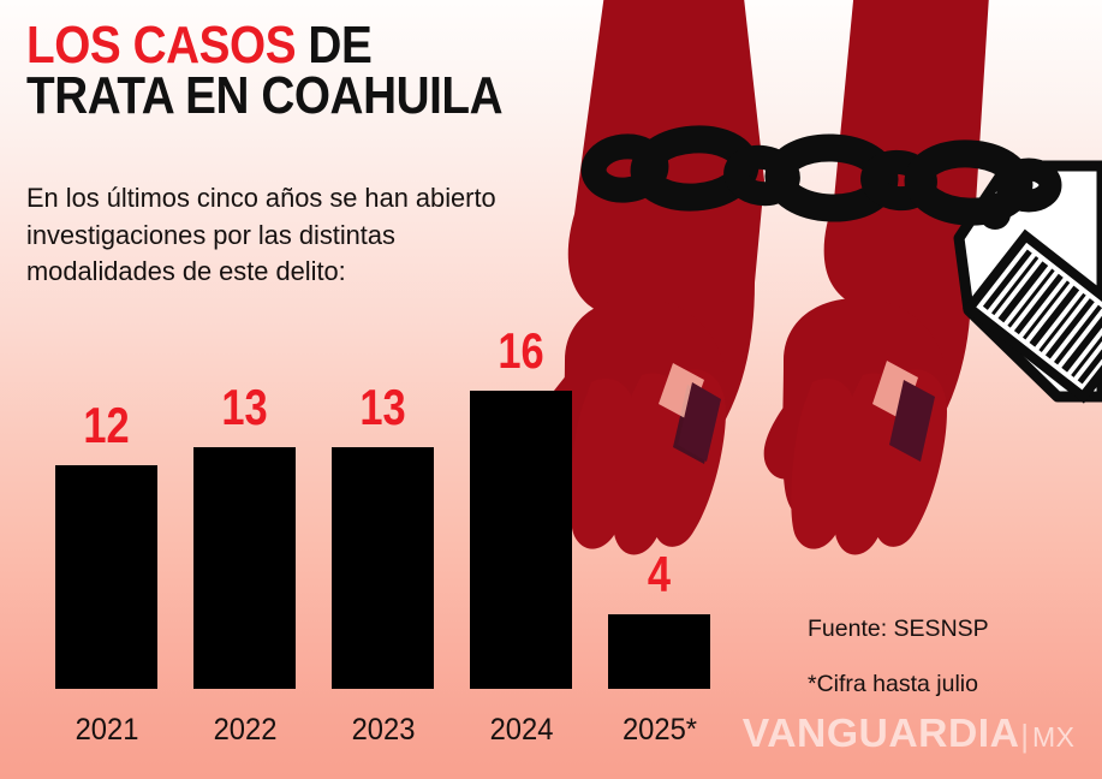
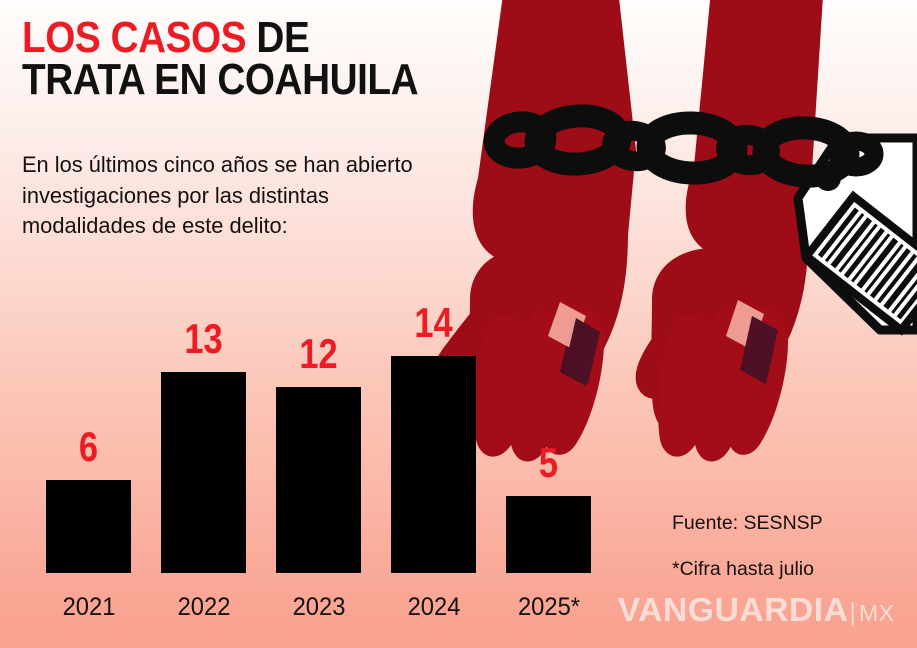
2021: 12 -> 6
2023: 13 -> 12
2024: 16 -> 14
2025*: 4 -> 5
